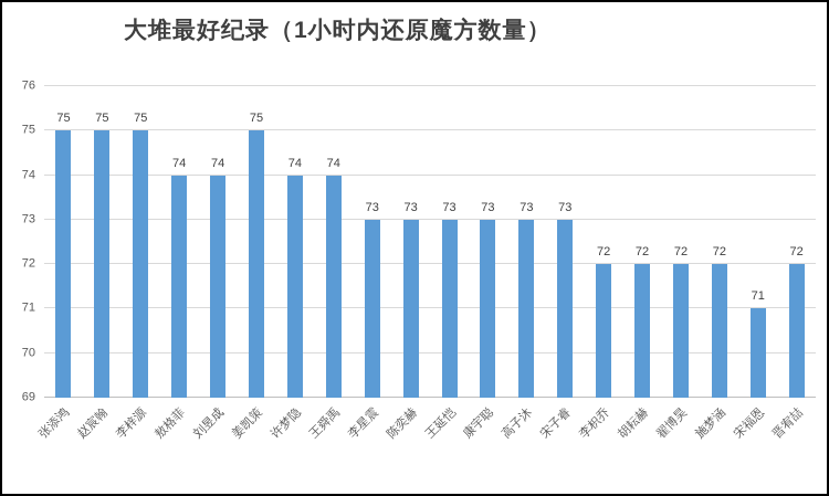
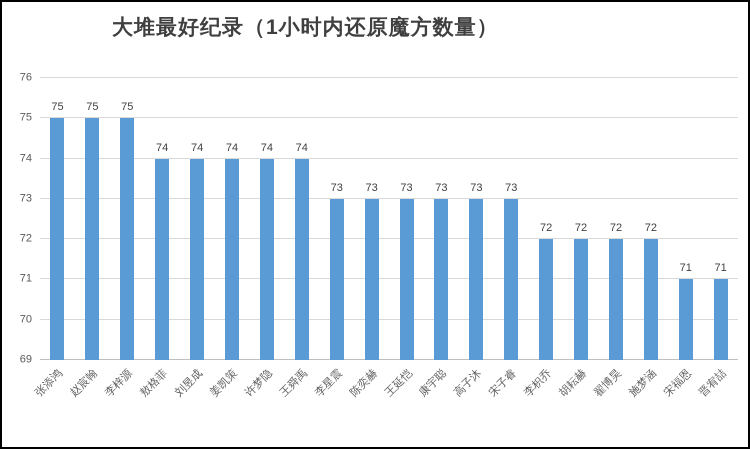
姜凯策: 75 -> 74
晋宥喆: 72 -> 71
